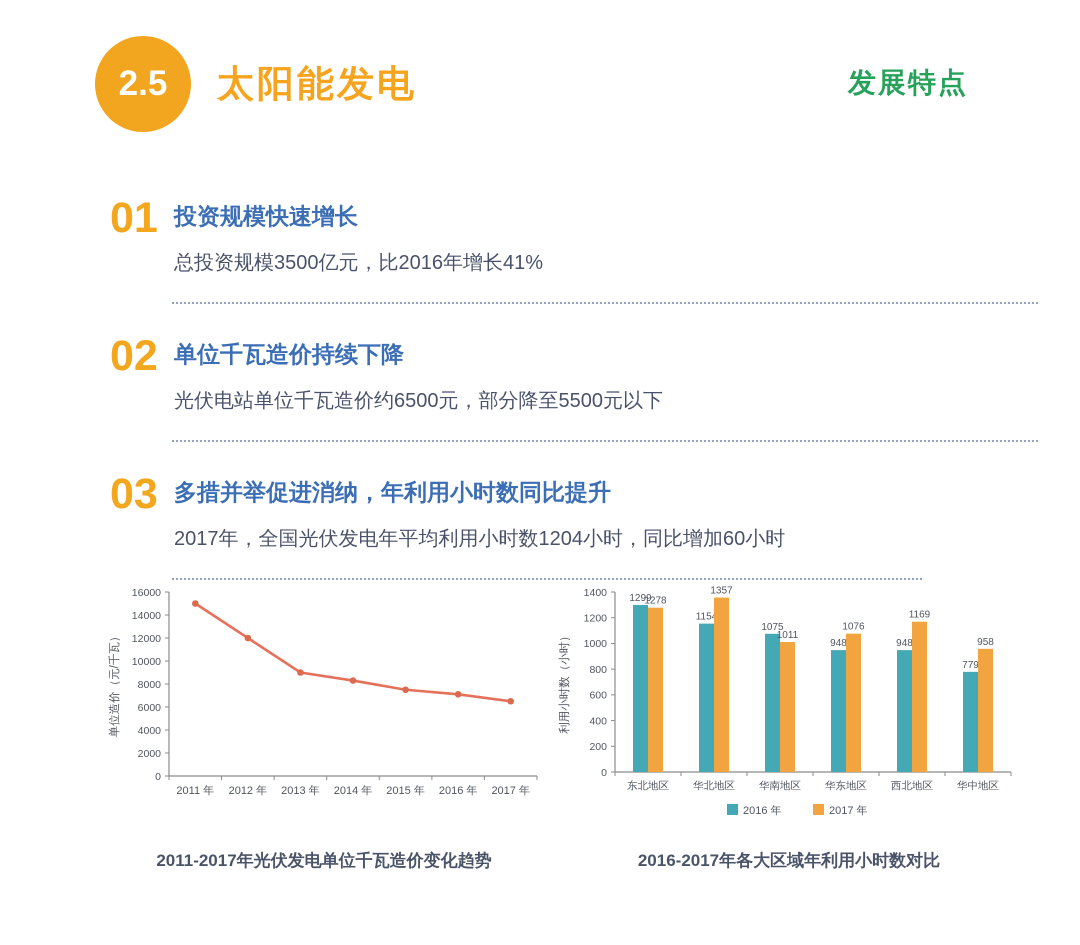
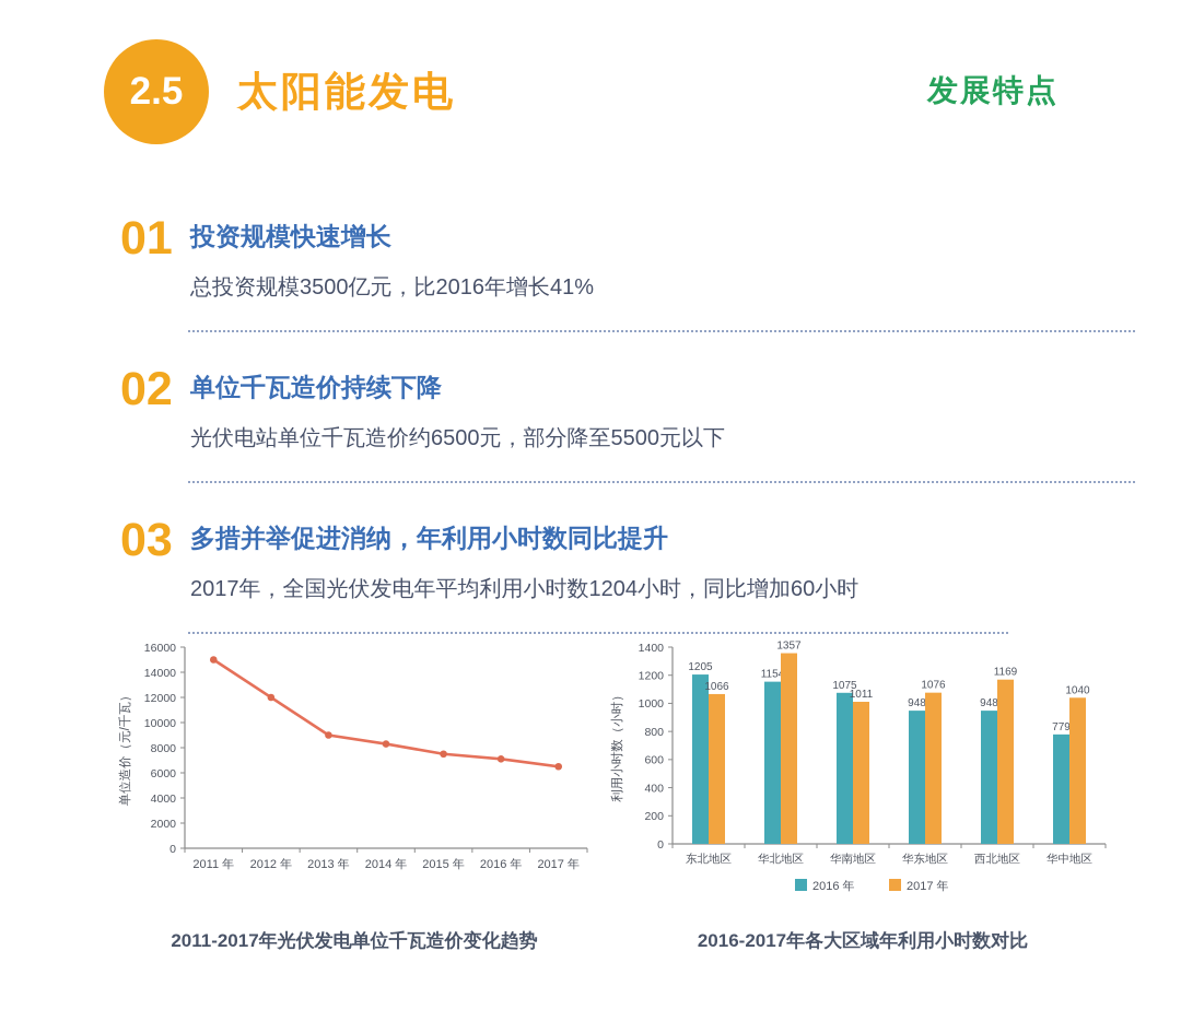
2016-2017年各大区域年利用小时数对比/2016 年/东北地区: 1299 -> 1205
2016-2017年各大区域年利用小时数对比/2017 年/东北地区: 1278 -> 1066
2016-2017年各大区域年利用小时数对比/2017 年/华中地区: 958 -> 1040
